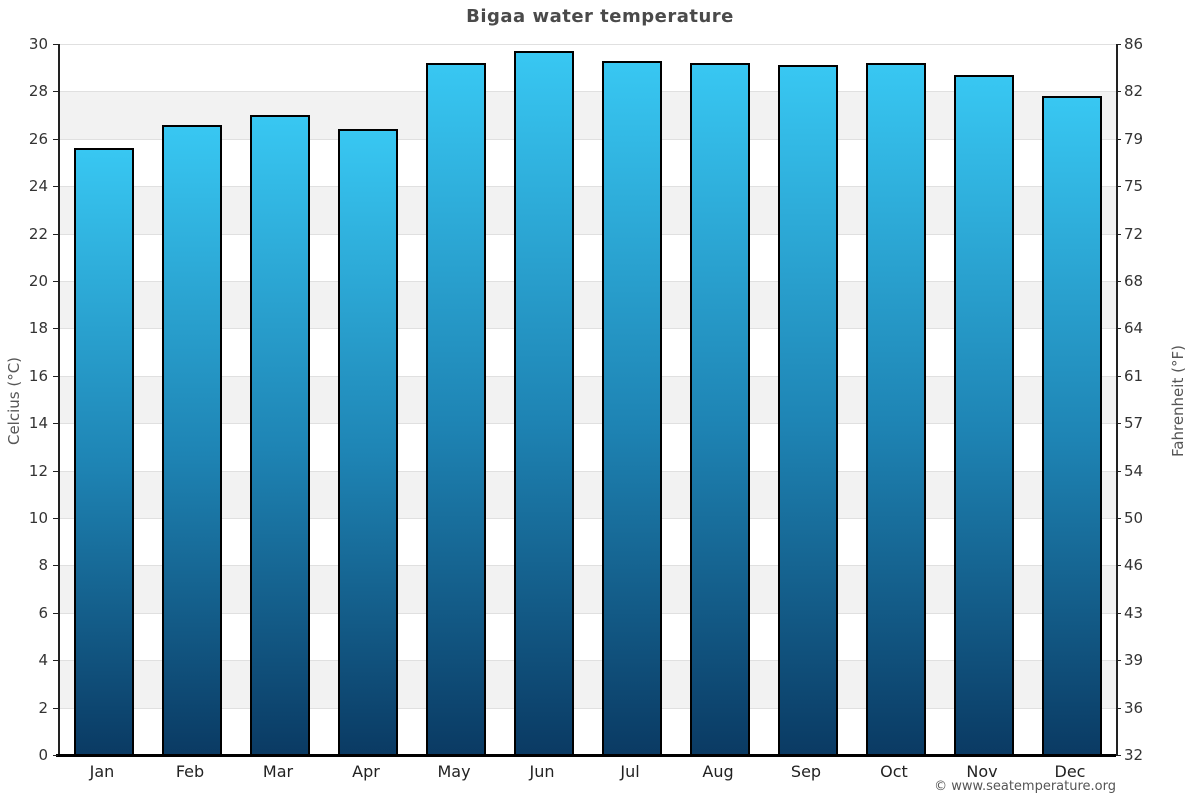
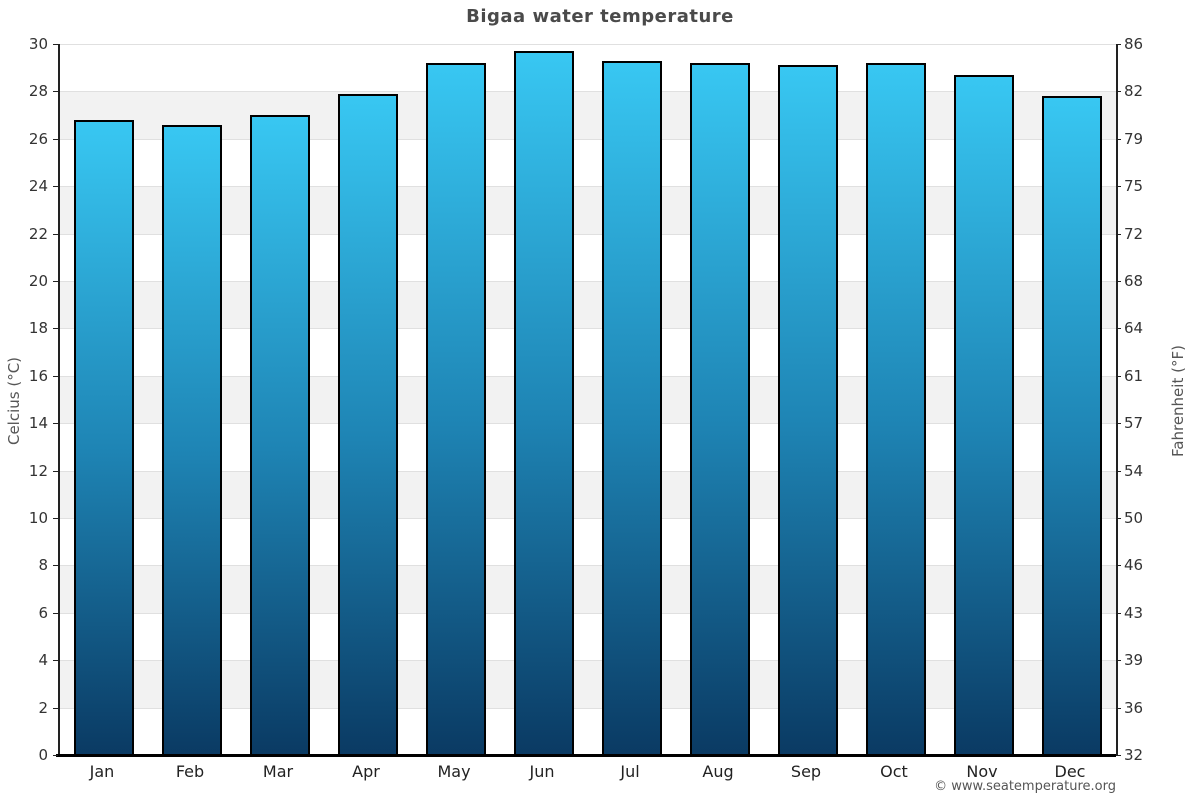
Jan: 25.6 -> 26.8
Apr: 26.4 -> 27.9
